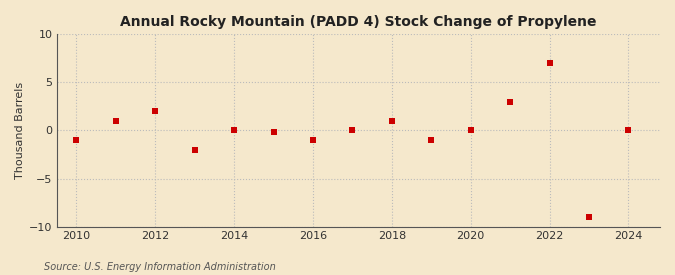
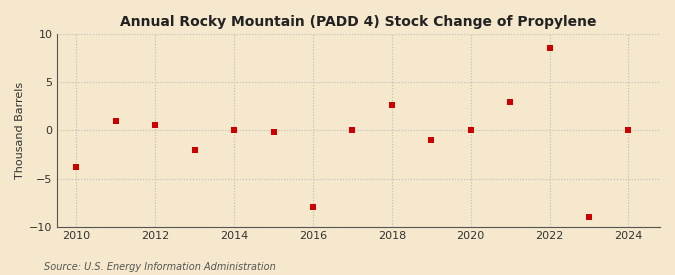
2010: -1.0 -> -3.8
2012: 2.0 -> 0.6
2016: -1.0 -> -8.0
2018: 1.0 -> 2.6
2022: 7.0 -> 8.6
